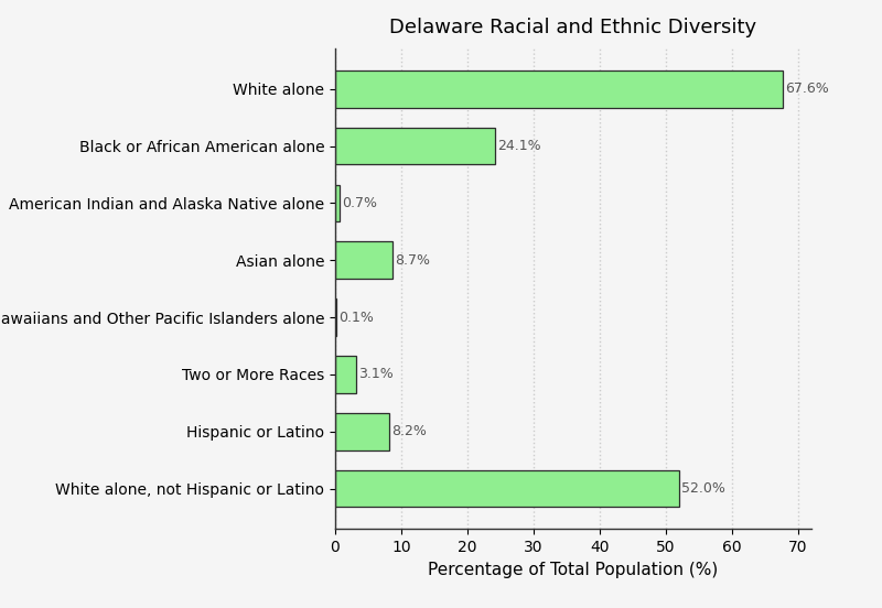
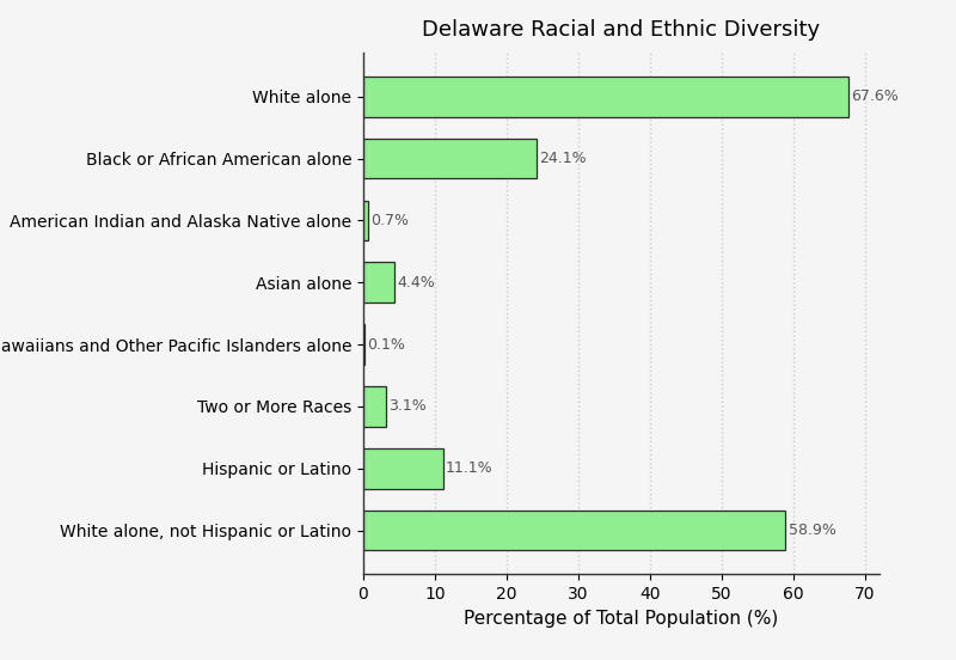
Asian alone: 8.7% -> 4.4%
Hispanic or Latino: 8.2% -> 11.1%
White alone, not Hispanic or Latino: 52.0% -> 58.9%
